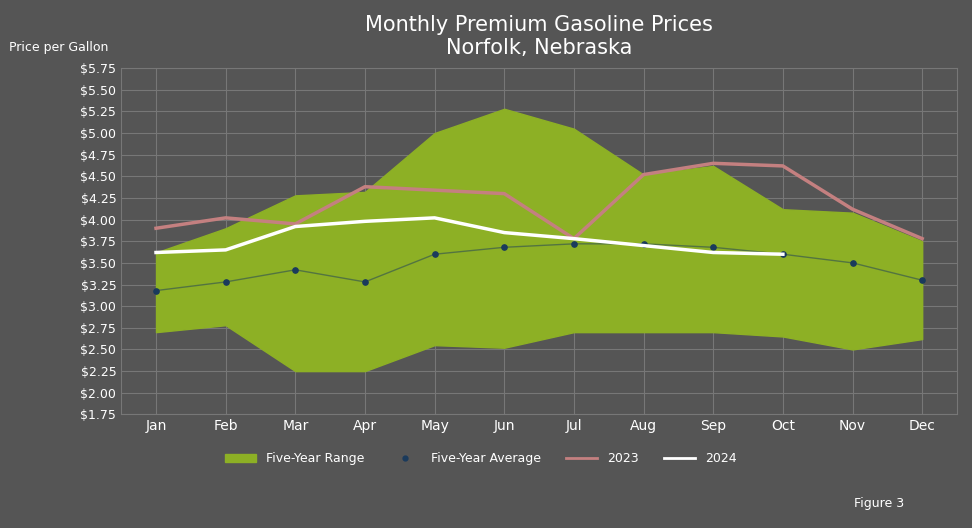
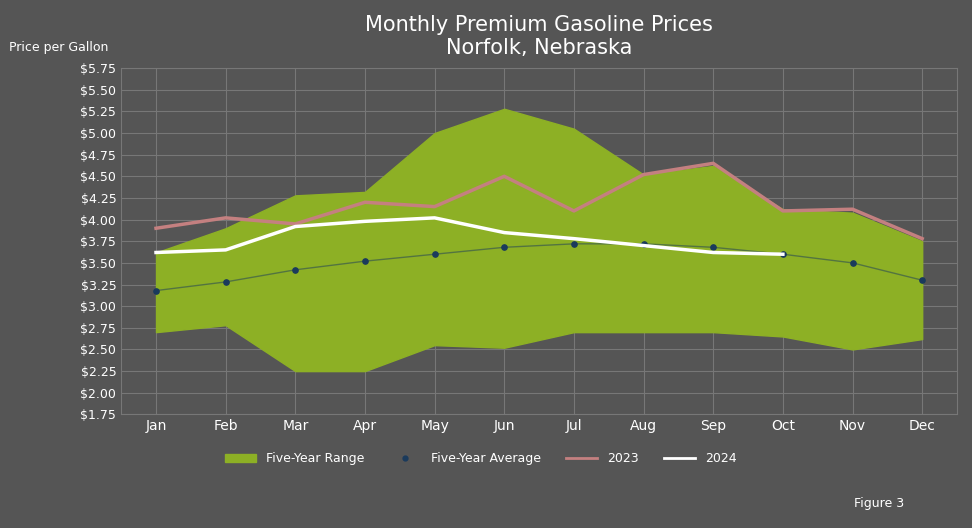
Five-Year Average/Apr: $3.28 -> $3.52
2023/Apr: $4.38 -> $4.20
2023/May: $4.34 -> $4.15
2023/Jun: $4.30 -> $4.50
2023/Jul: $3.78 -> $4.10
2023/Oct: $4.62 -> $4.10
